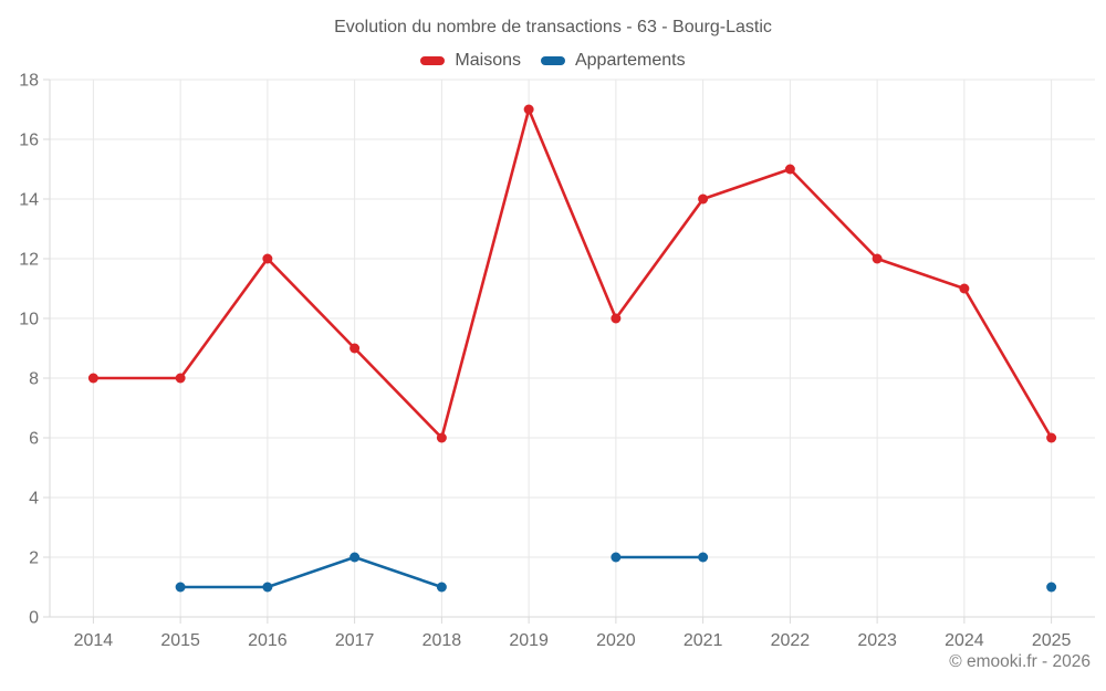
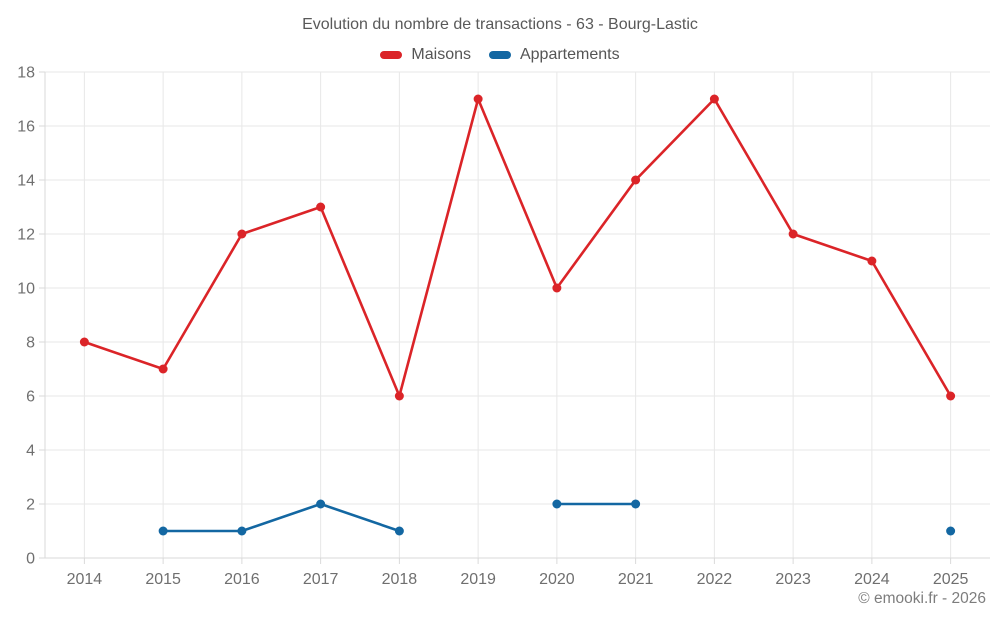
Maisons/2015: 8 -> 7
Maisons/2017: 9 -> 13
Maisons/2022: 15 -> 17
